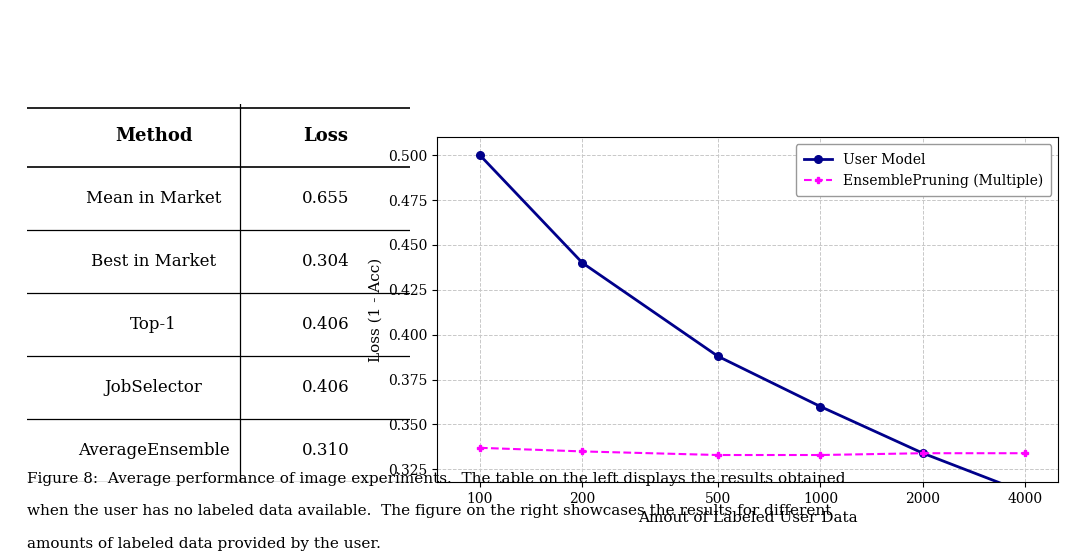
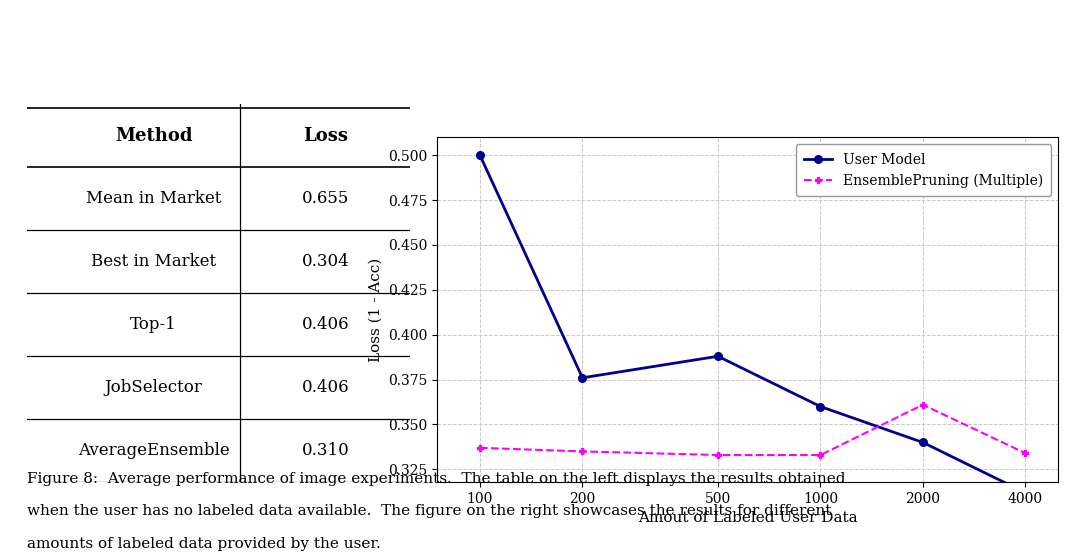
User Model/200: 0.440 -> 0.376
User Model/2000: 0.334 -> 0.340
EnsemblePruning (Multiple)/2000: 0.334 -> 0.361
